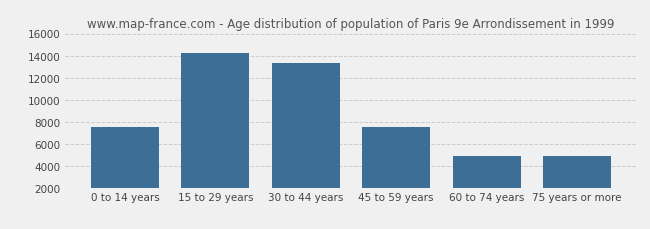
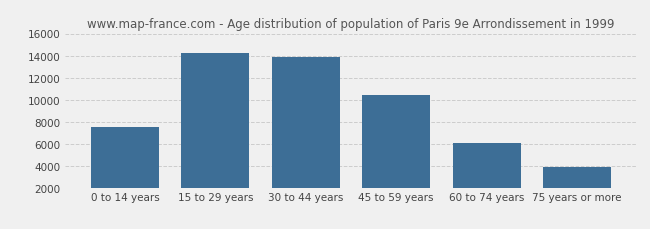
30 to 44 years: 13300 -> 13800
45 to 59 years: 7500 -> 10400
60 to 74 years: 4900 -> 6000
75 years or more: 4900 -> 3900
